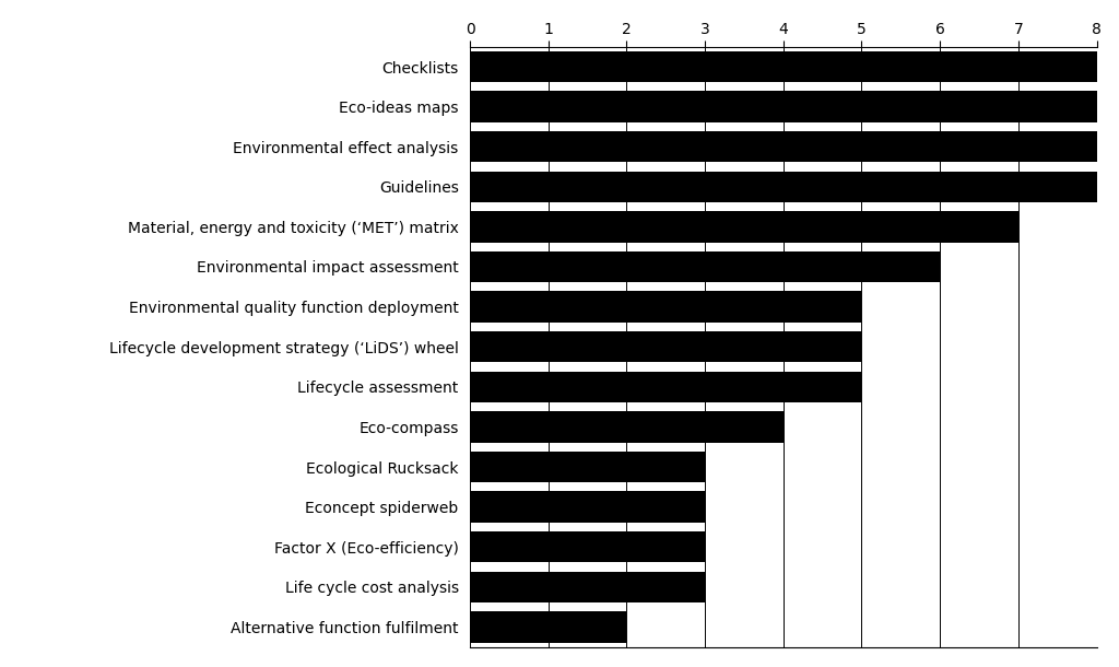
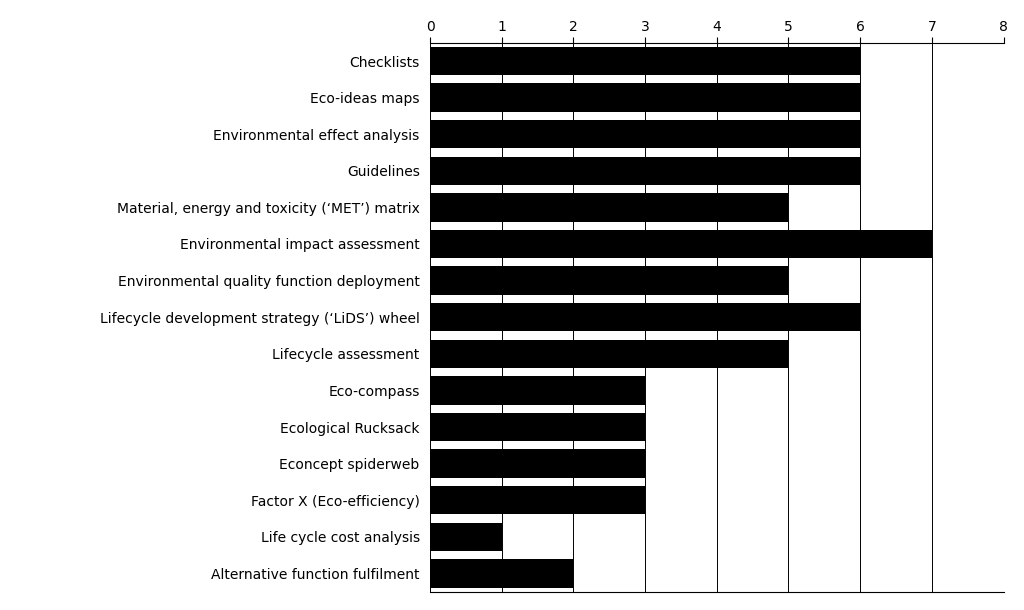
Checklists: 8 -> 6
Eco-ideas maps: 8 -> 6
Environmental effect analysis: 8 -> 6
Guidelines: 8 -> 6
Material, energy and toxicity (‘MET’) matrix: 7 -> 5
Environmental impact assessment: 6 -> 7
Lifecycle development strategy (‘LiDS’) wheel: 5 -> 6
Eco-compass: 4 -> 3
Life cycle cost analysis: 3 -> 1
